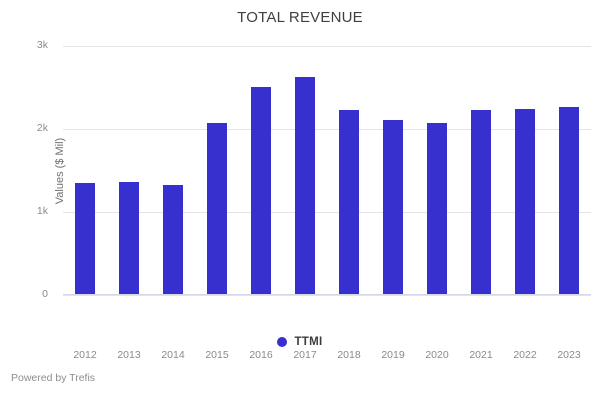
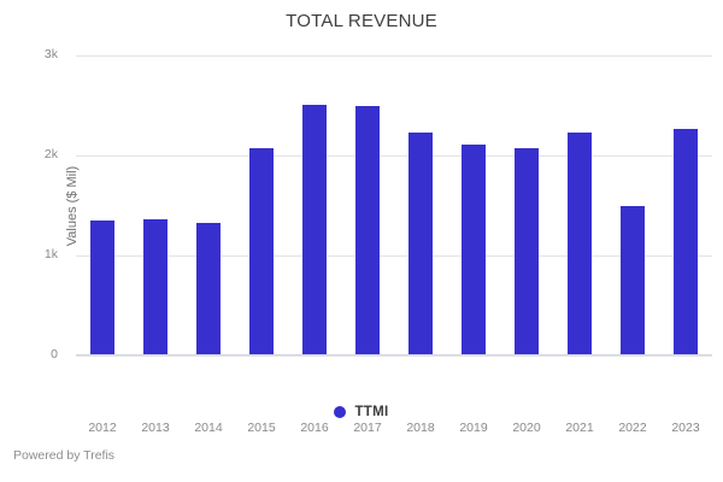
2017: 2.6k -> 2.5k
2022: 2.2k -> 1.5k
